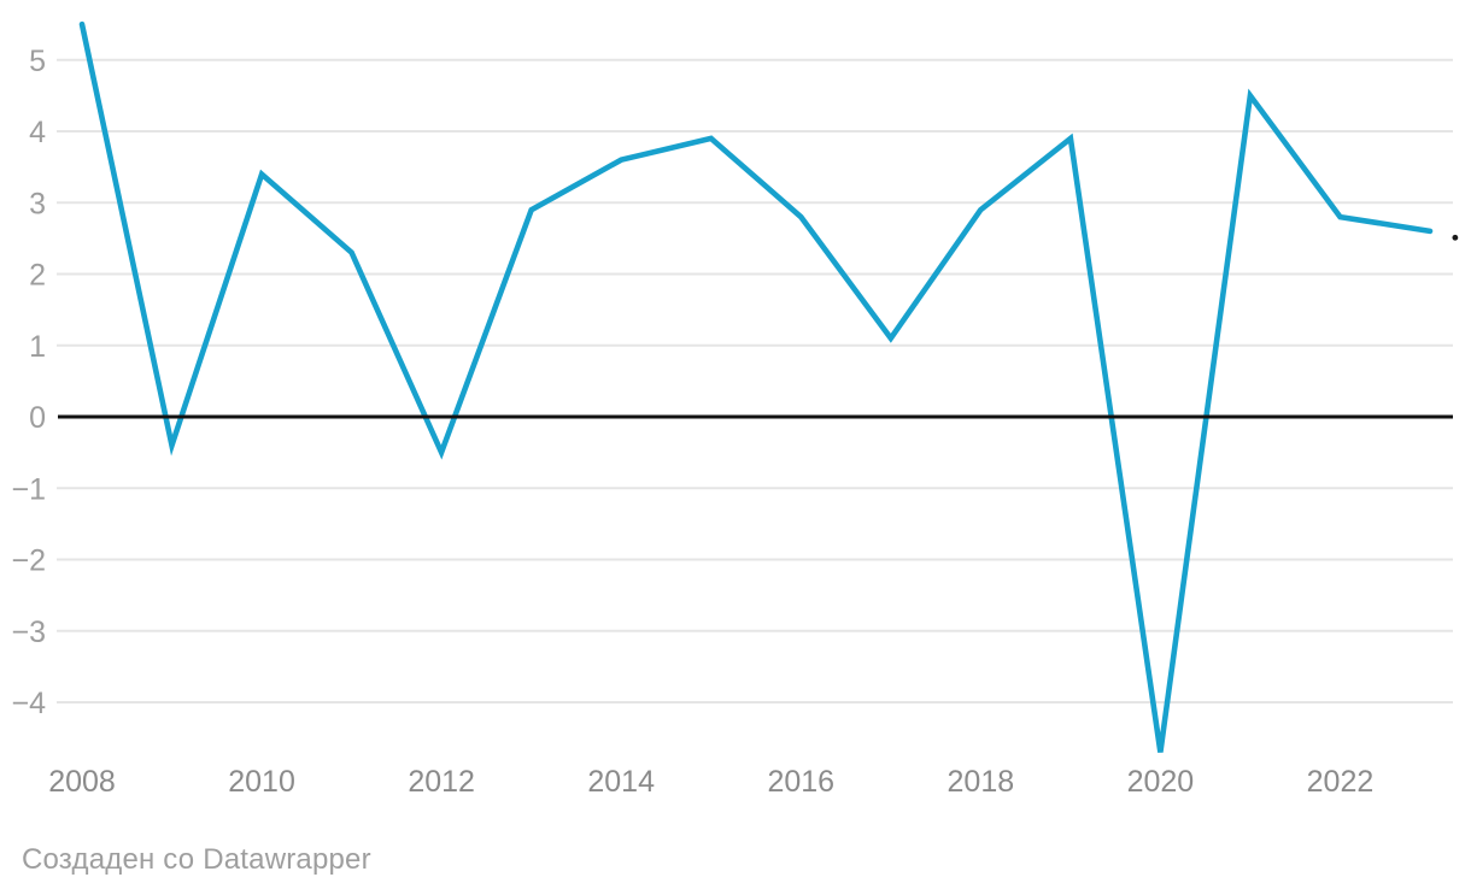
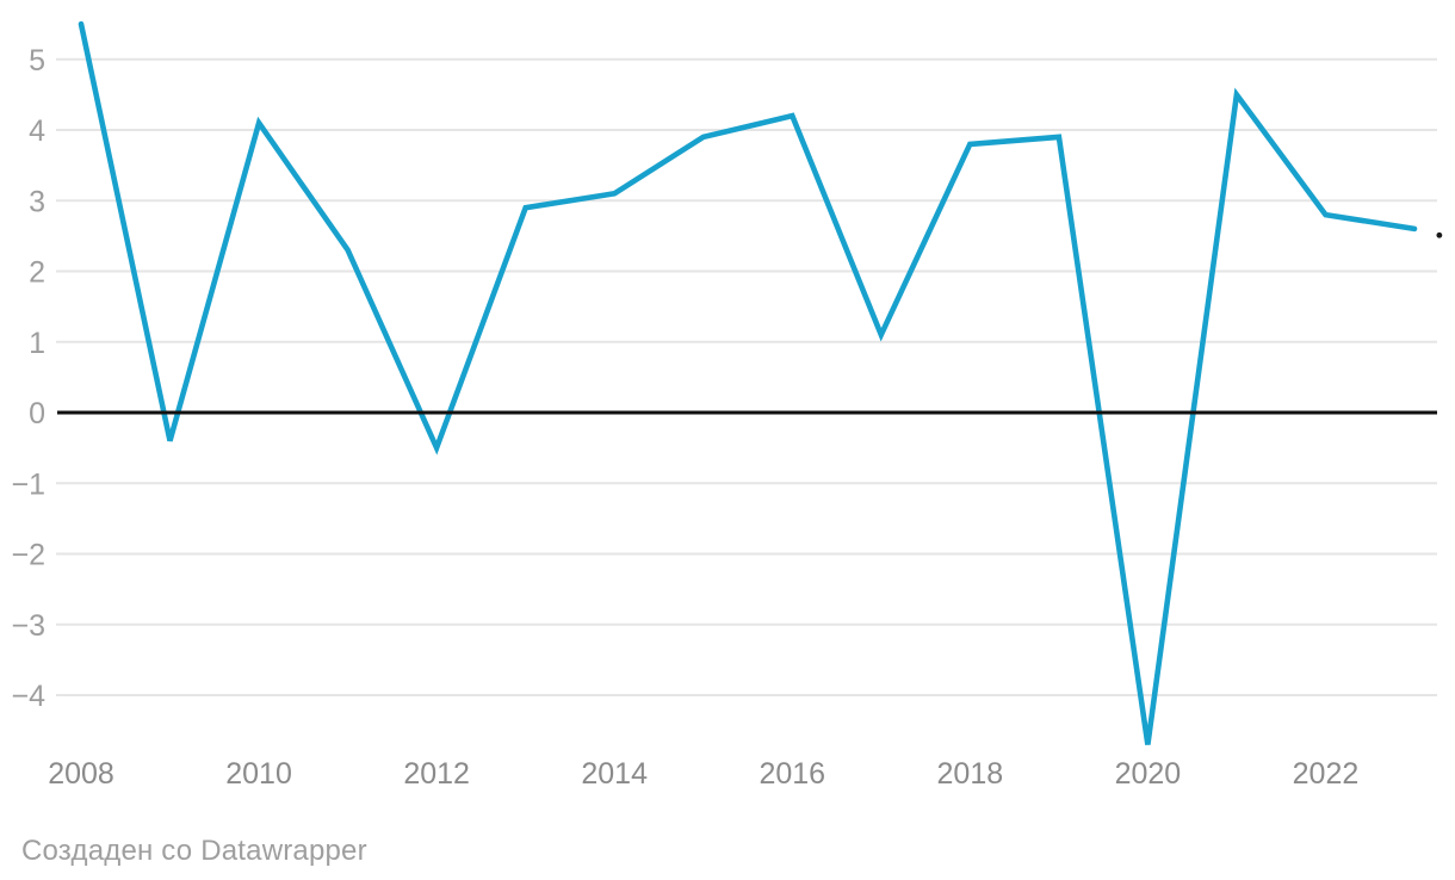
2010: 3.4 -> 4.1
2014: 3.6 -> 3.1
2016: 2.8 -> 4.2
2018: 2.9 -> 3.8
